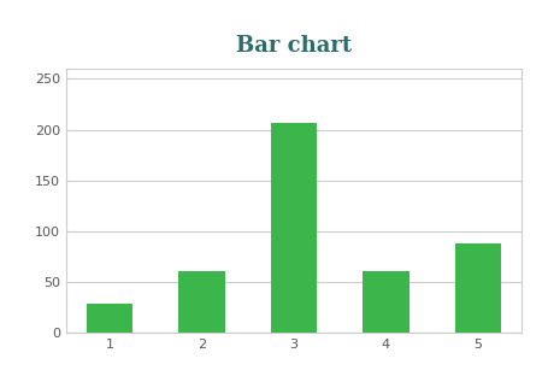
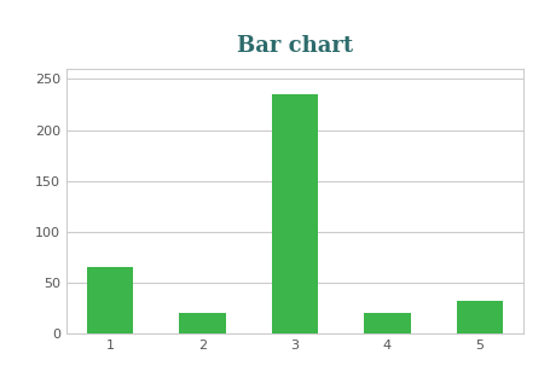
1: 28 -> 65
2: 60 -> 20
3: 206 -> 235
4: 60 -> 20
5: 88 -> 32
